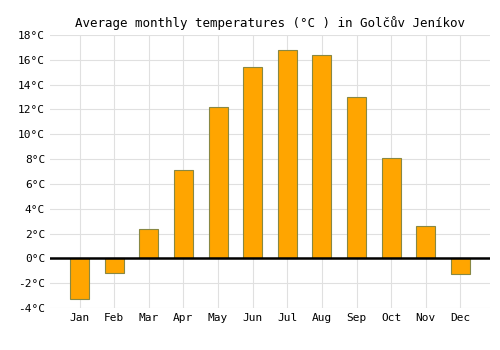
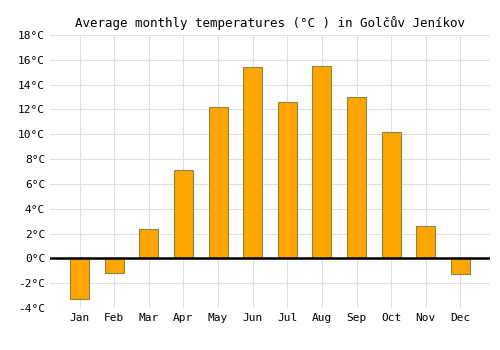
Jul: 16.8°C -> 12.6°C
Aug: 16.4°C -> 15.5°C
Oct: 8.1°C -> 10.2°C
